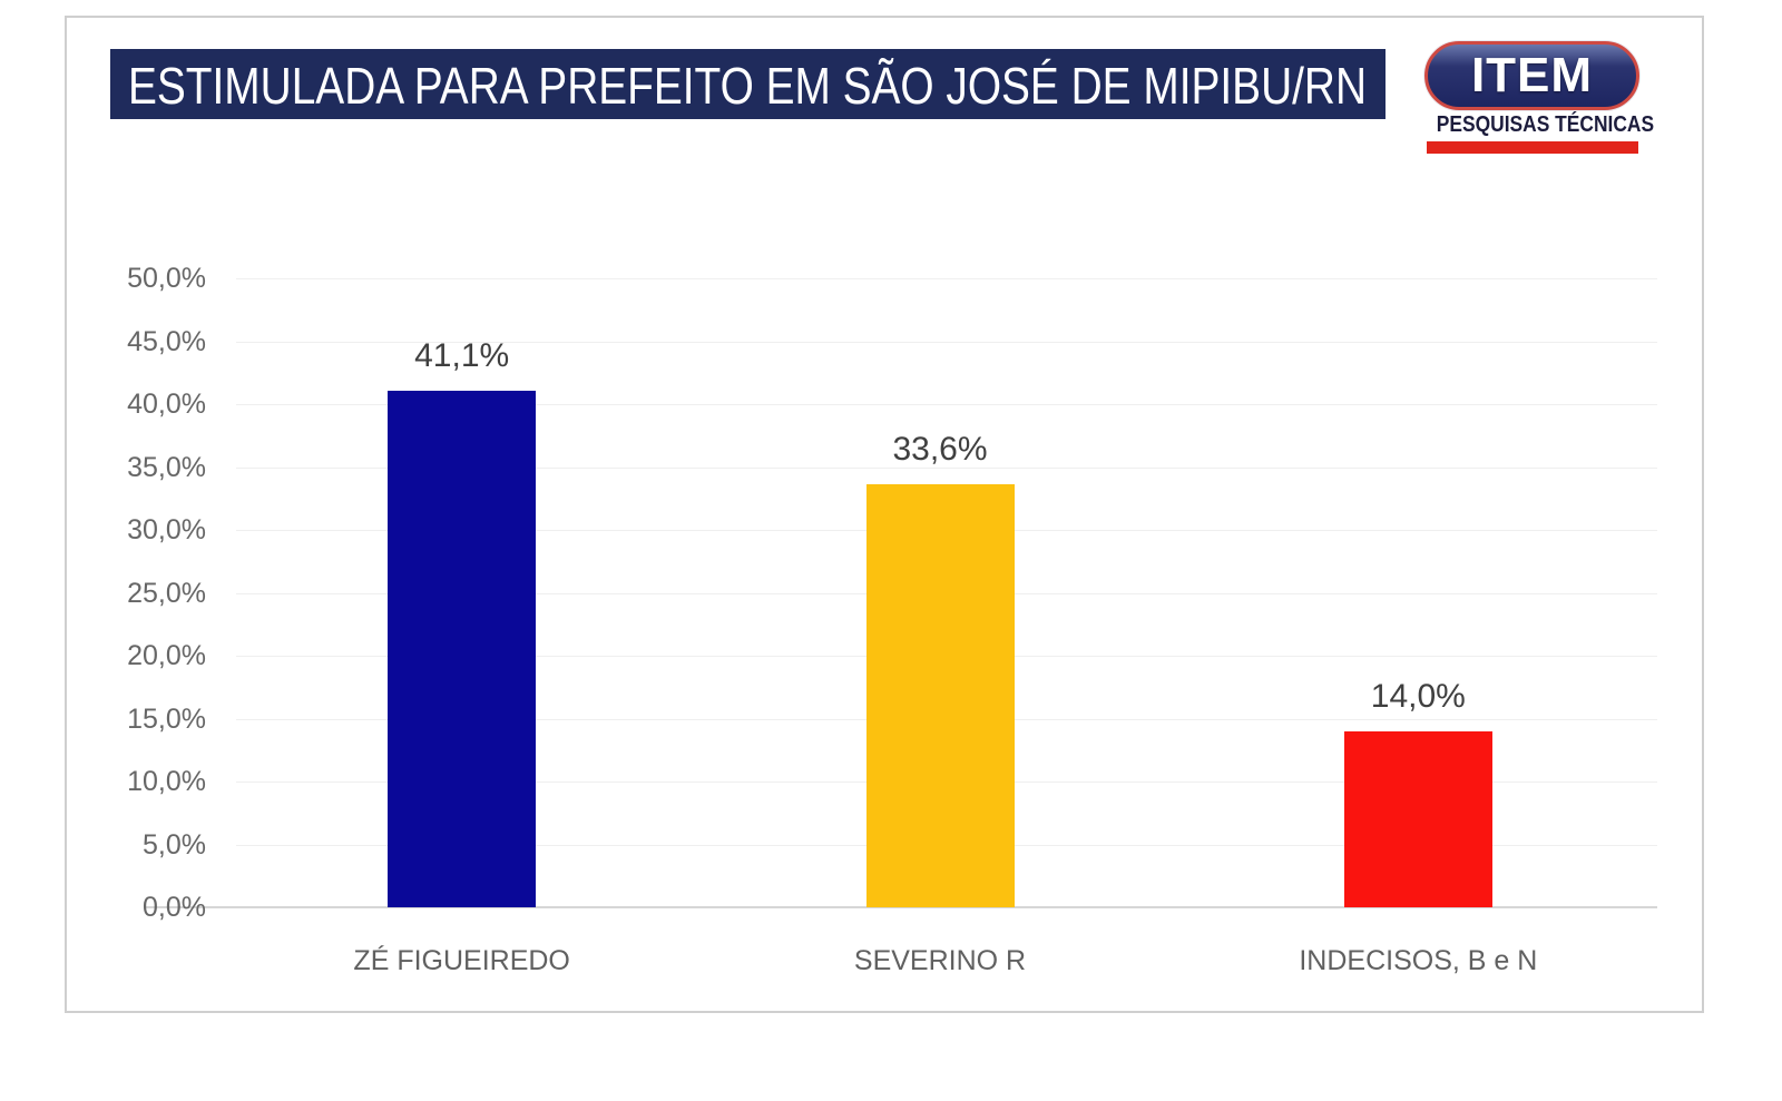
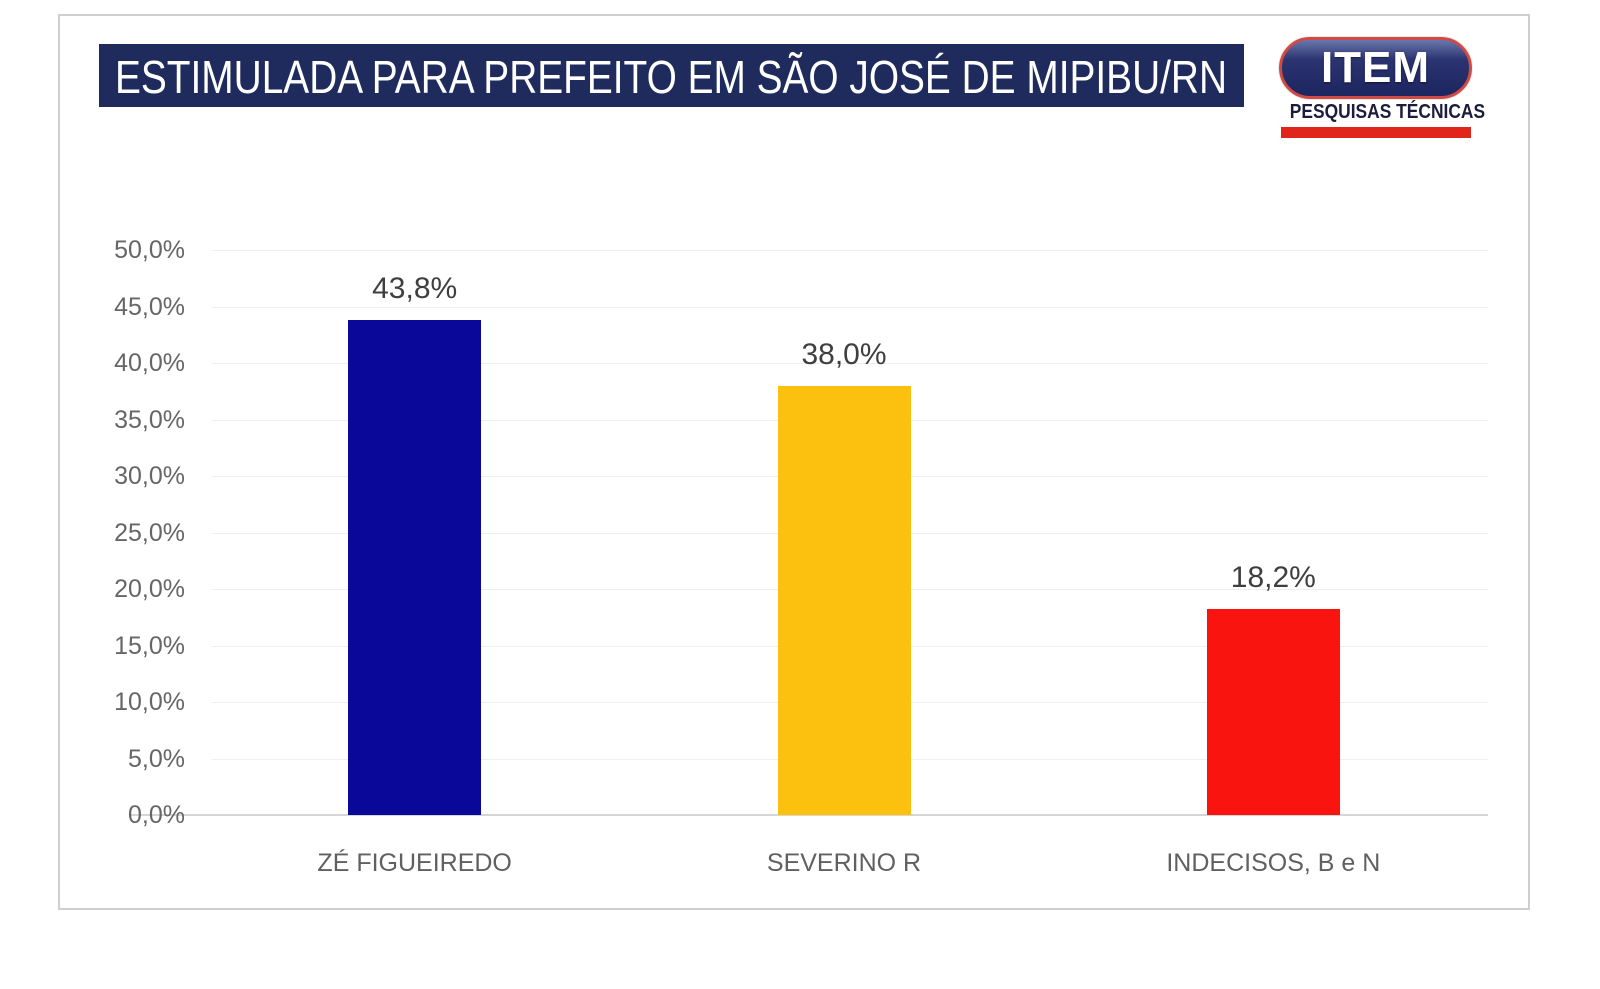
ZÉ FIGUEIREDO: 41,1% -> 43,8%
SEVERINO R: 33,6% -> 38,0%
INDECISOS, B e N: 14,0% -> 18,2%
